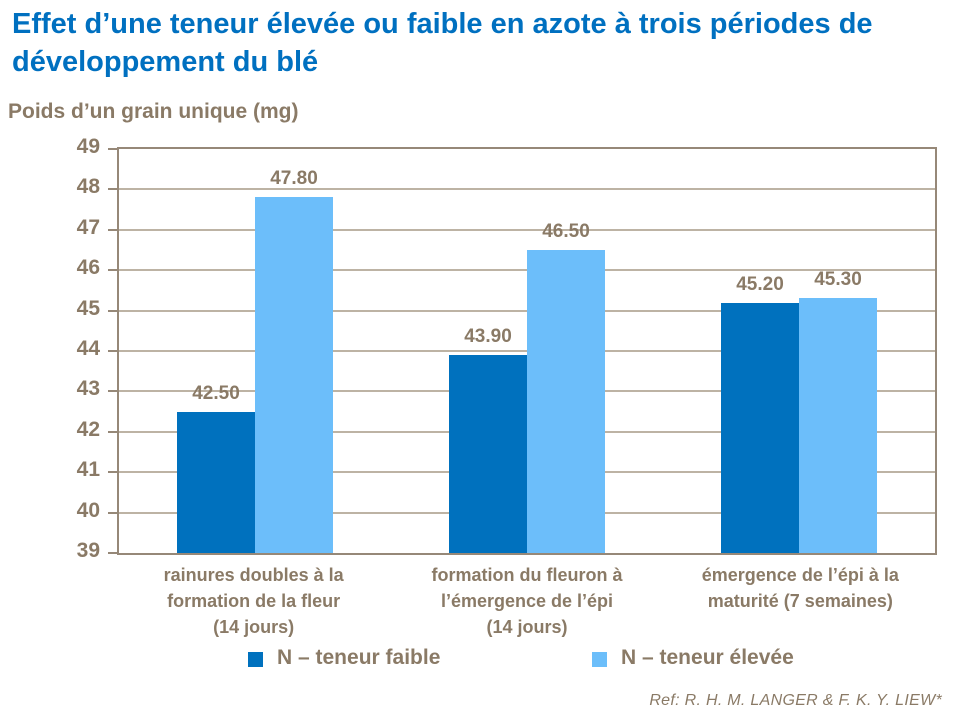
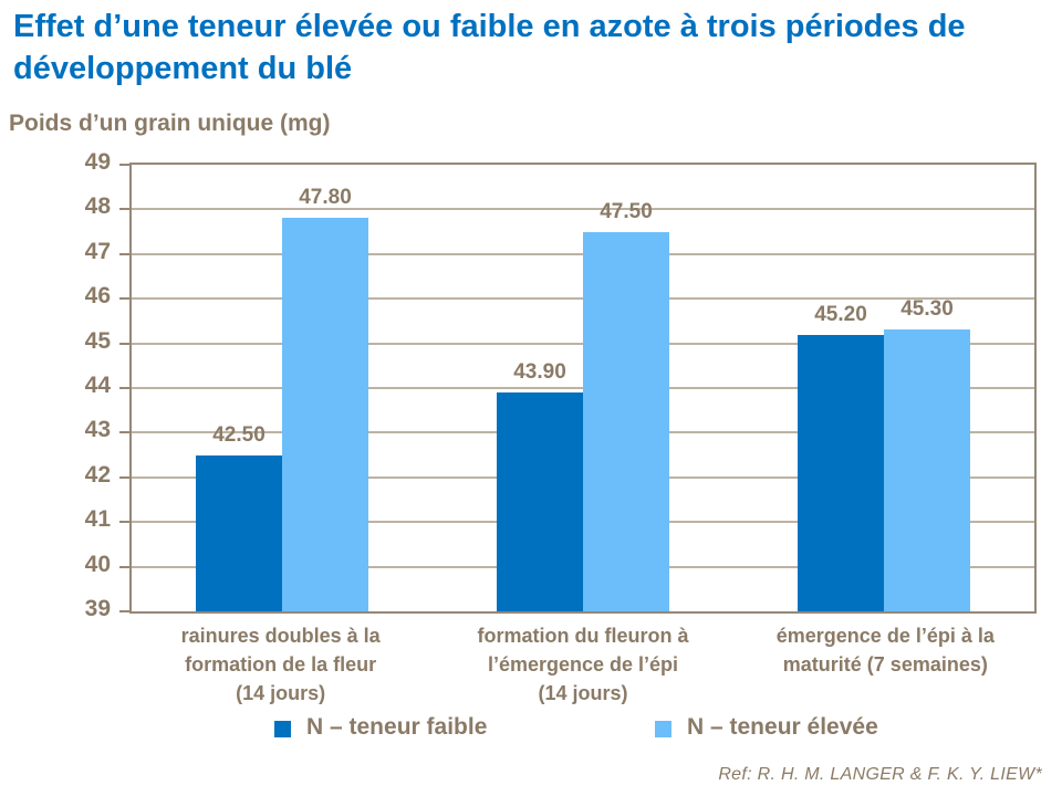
N – teneur élevée/formation du fleuron à l’émergence de l’épi (14 jours): 46.50 -> 47.50
